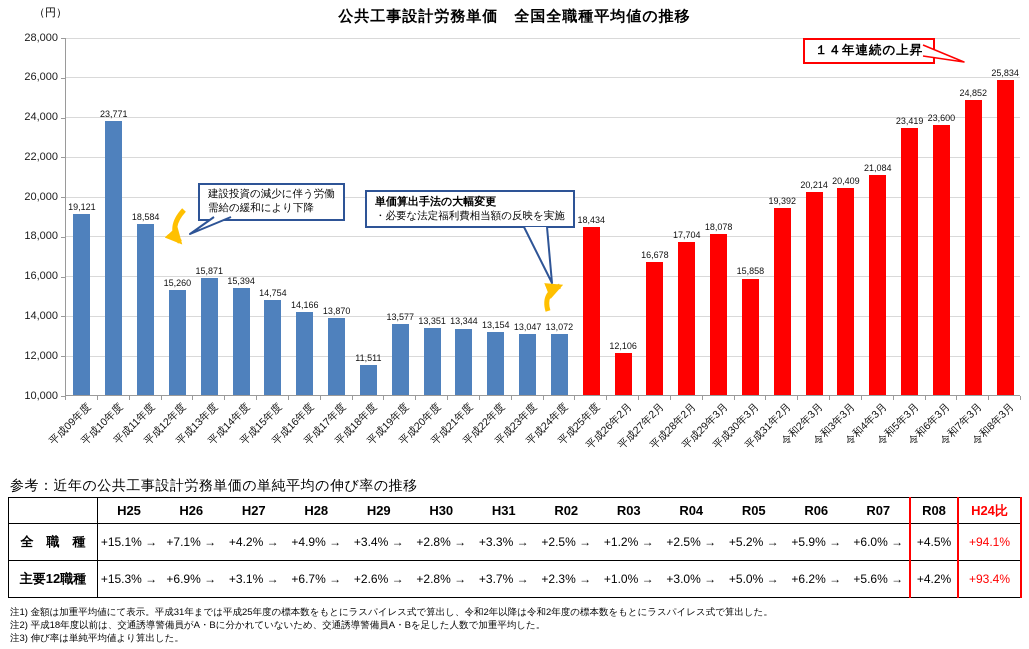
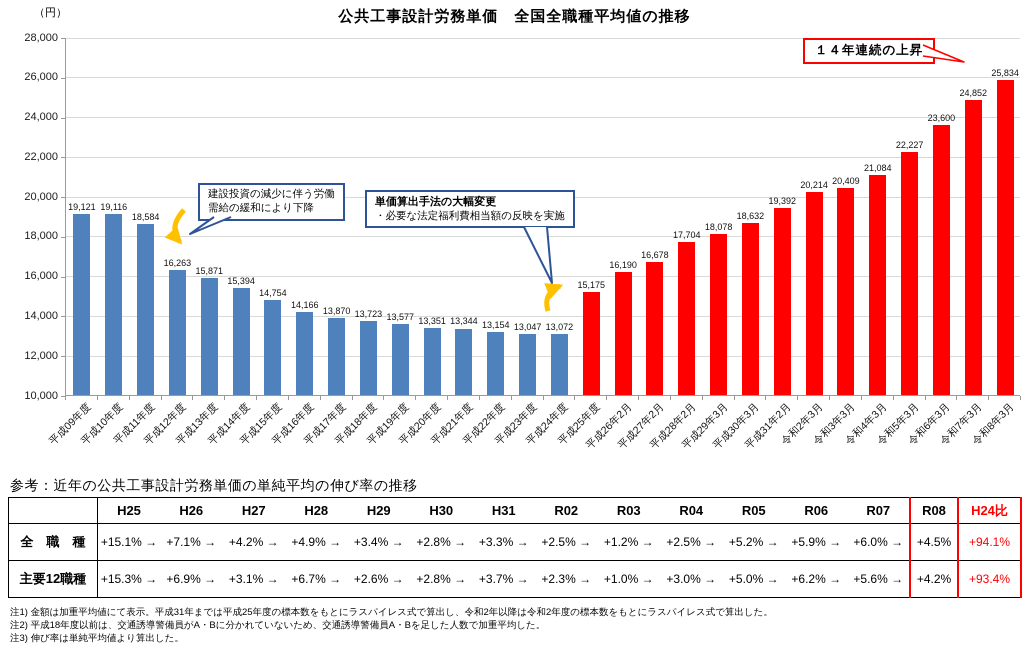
平成10年度: 23,771 -> 19,116
平成12年度: 15,260 -> 16,263
平成18年度: 11,511 -> 13,723
平成25年度: 18,434 -> 15,175
平成26年2月: 12,106 -> 16,190
平成30年3月: 15,858 -> 18,632
令和5年3月: 23,419 -> 22,227
